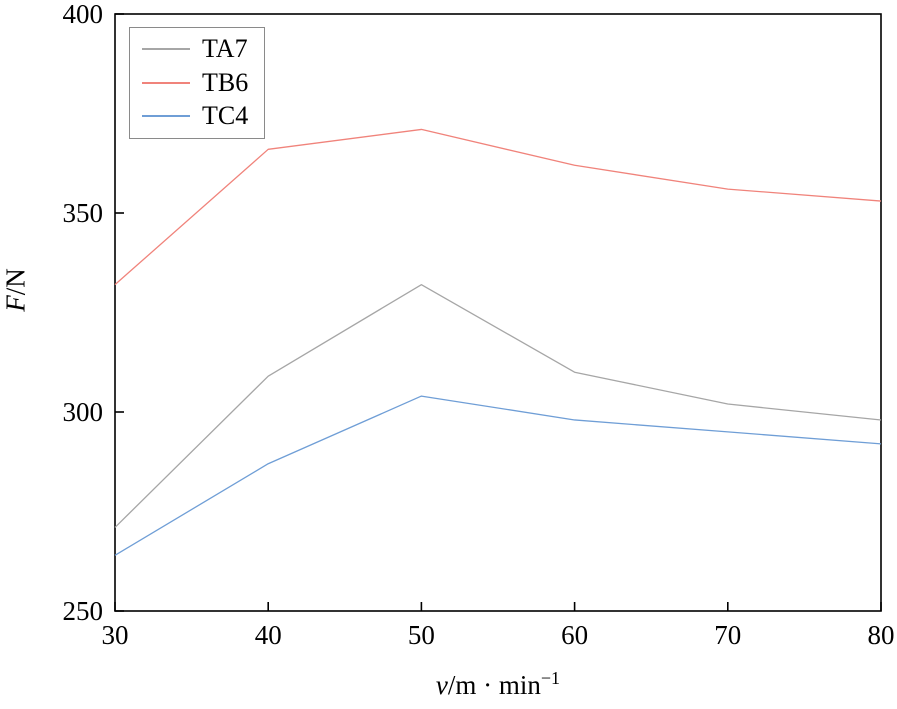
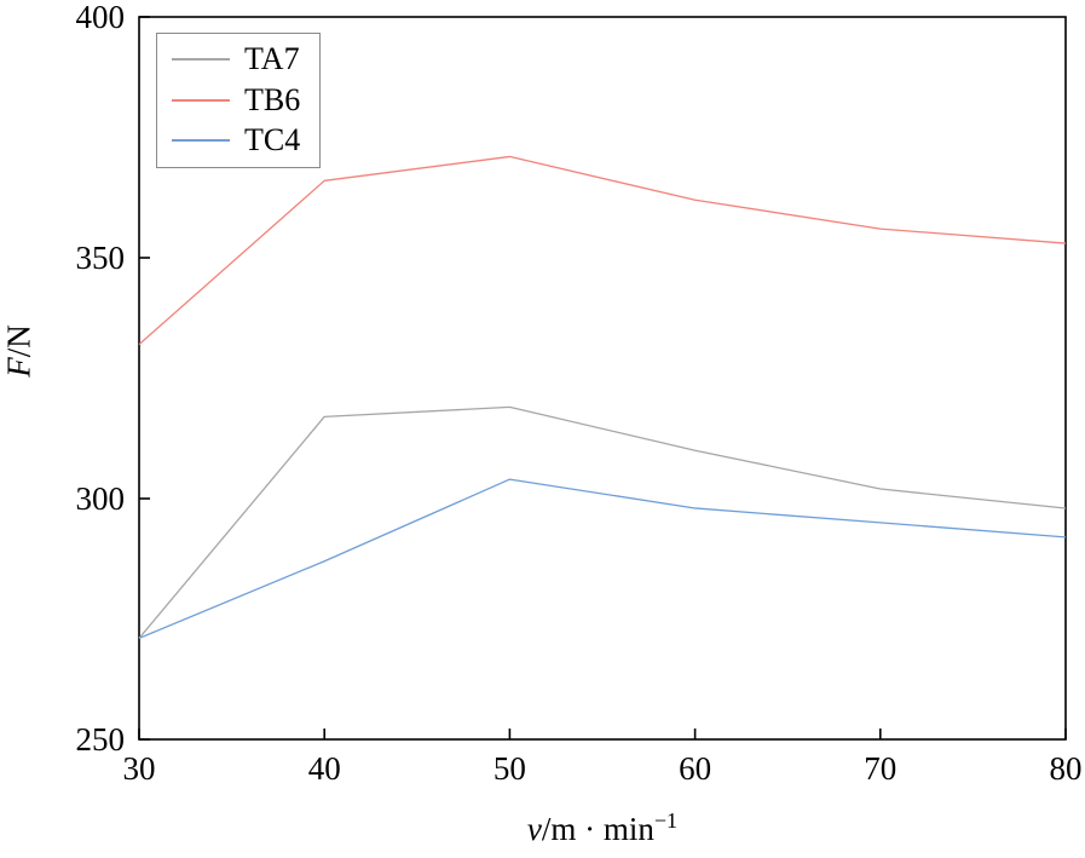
TC4/30: 264 -> 271
TA7/40: 309 -> 317
TA7/50: 332 -> 319
